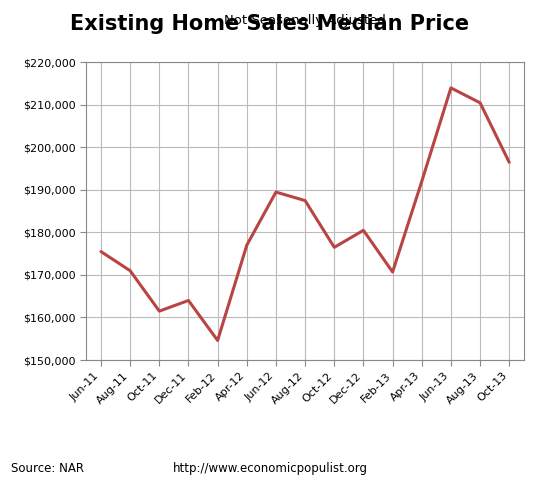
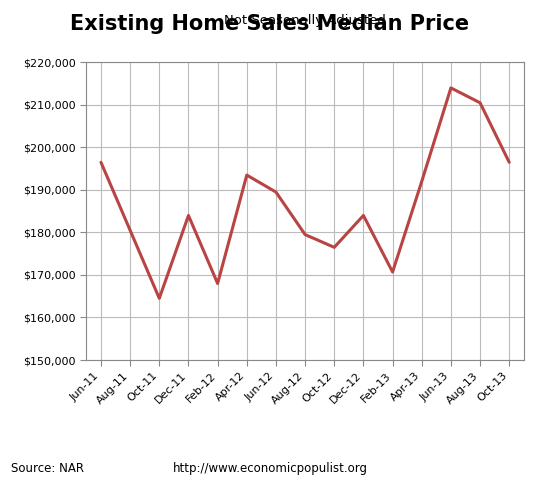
Jun-11: $175,500 -> $196,500
Aug-11: $171,000 -> $180,500
Oct-11: $161,500 -> $164,500
Dec-11: $164,000 -> $184,000
Feb-12: $154,600 -> $168,000
Apr-12: $177,000 -> $193,500
Aug-12: $187,500 -> $179,500
Dec-12: $180,500 -> $184,000
